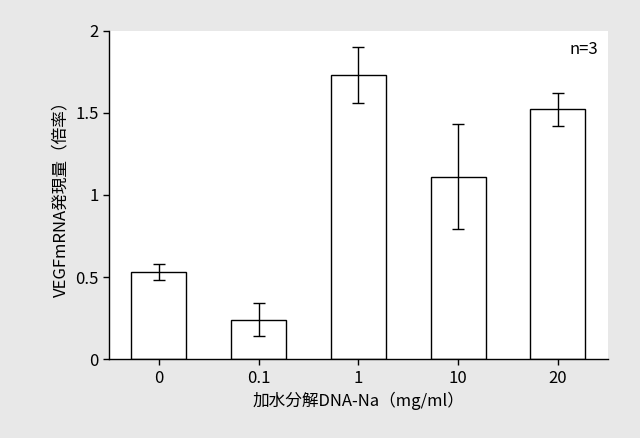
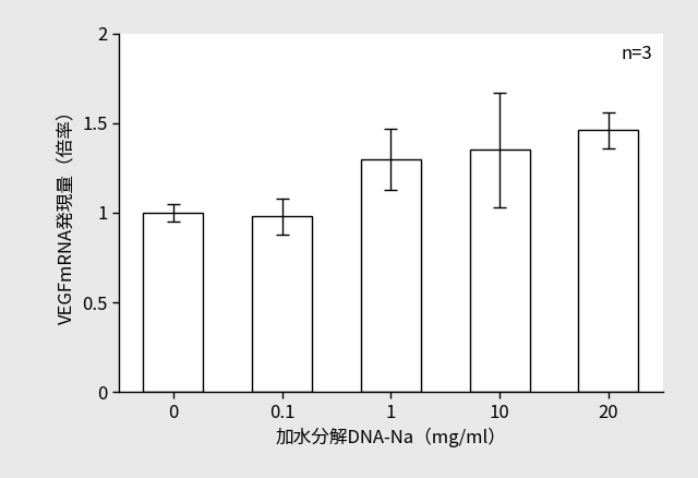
0: 0.53 -> 1.00
0.1: 0.24 -> 0.98
1: 1.73 -> 1.30
10: 1.11 -> 1.35
20: 1.52 -> 1.46
